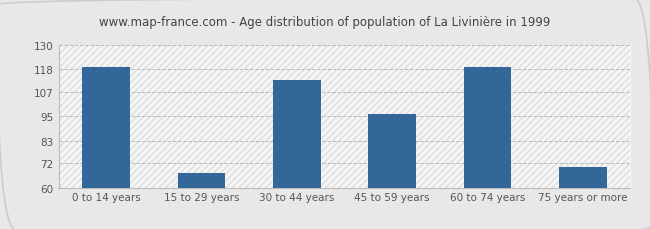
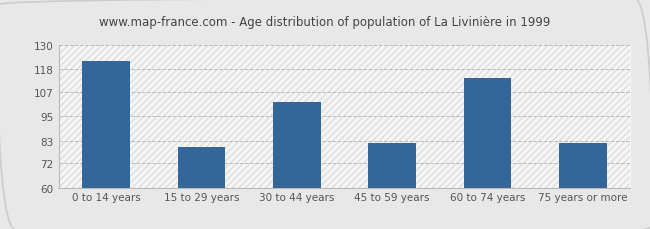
0 to 14 years: 119 -> 122
15 to 29 years: 67 -> 80
30 to 44 years: 113 -> 102
45 to 59 years: 96 -> 82
60 to 74 years: 119 -> 114
75 years or more: 70 -> 82
